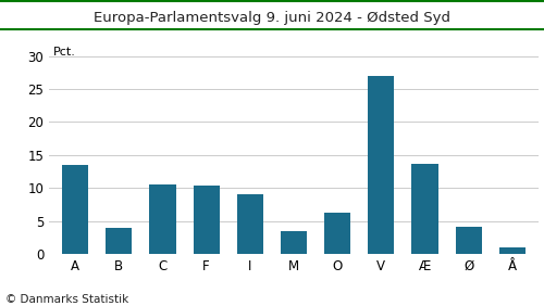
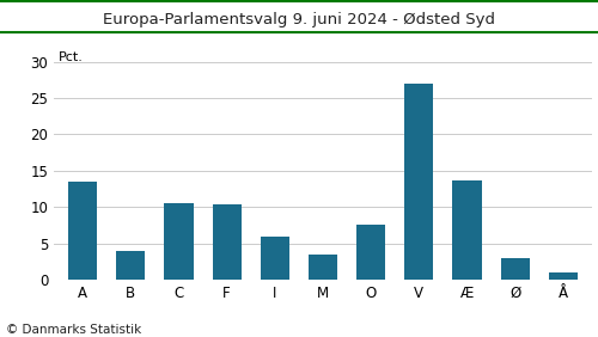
I: 9.0 -> 6.0
O: 6.2 -> 7.5
Ø: 4.2 -> 3.0
